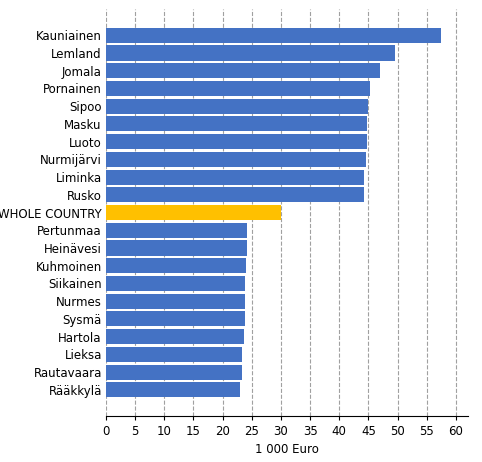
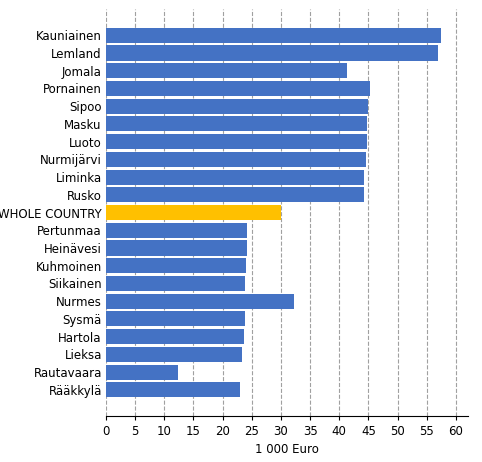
Lemland: 49.5 -> 57.0
Jomala: 47.0 -> 41.4
Nurmes: 23.8 -> 32.2
Rautavaara: 23.3 -> 12.4
